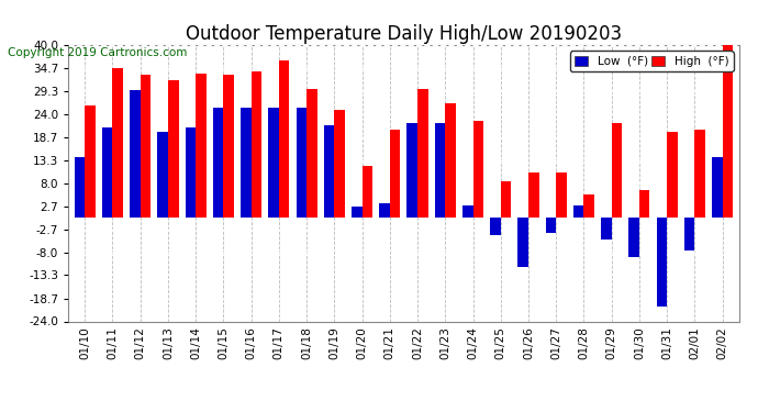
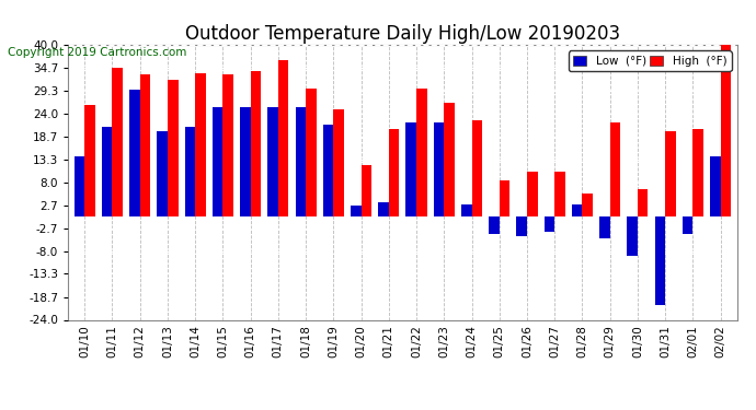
Low (°F)/01/26: -11.5 -> -4.5
Low (°F)/02/01: -7.5 -> -4.0
